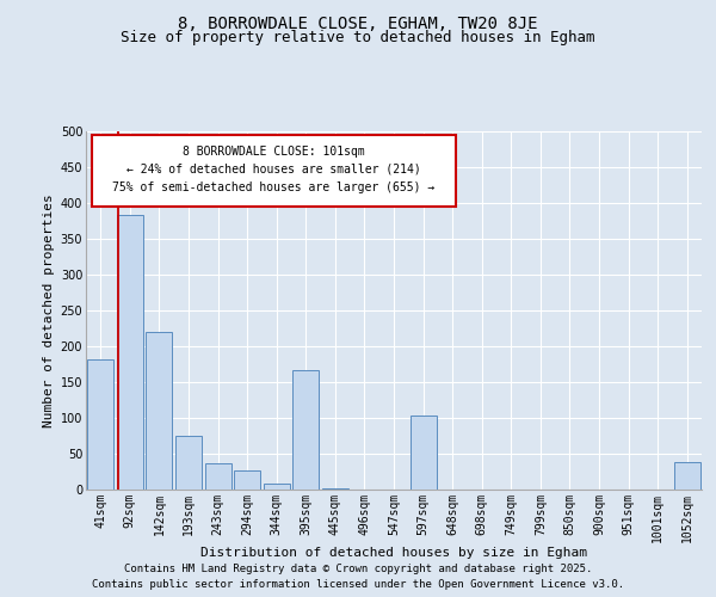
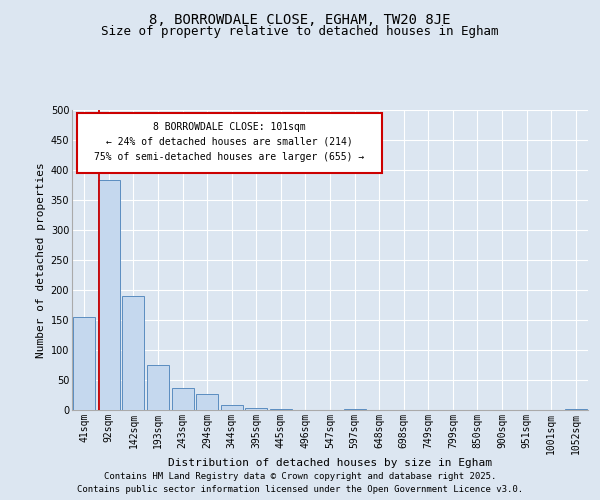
41sqm: 182 -> 155
142sqm: 220 -> 190
395sqm: 166 -> 3
597sqm: 104 -> 1
1052sqm: 38 -> 1
